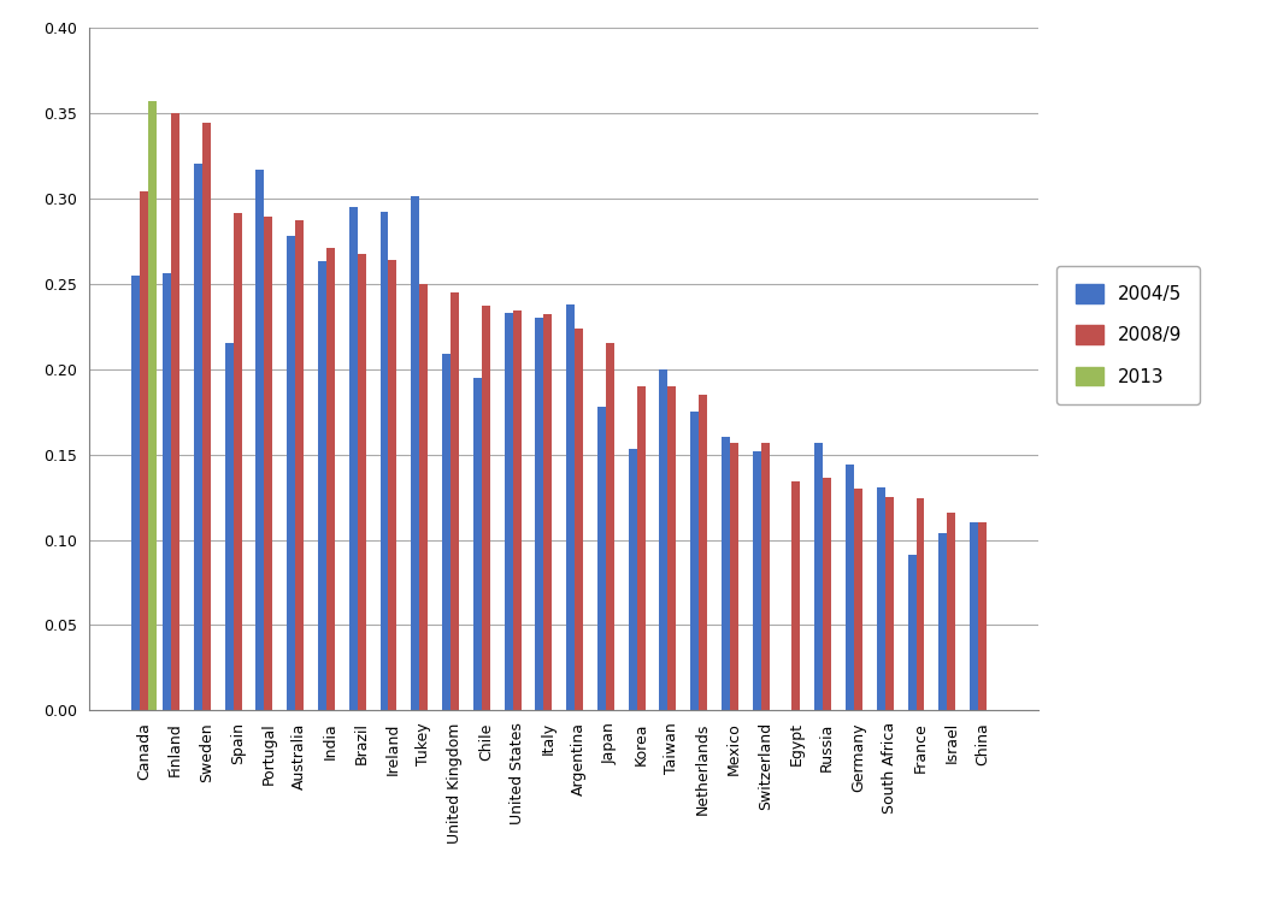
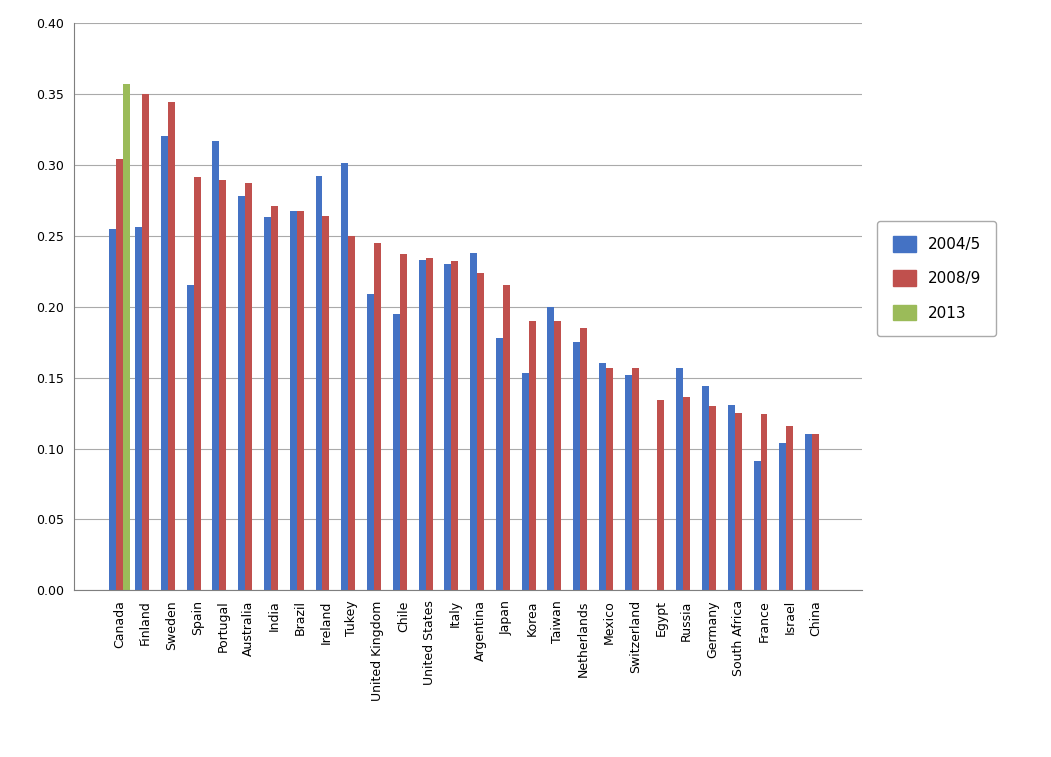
2004/5/Brazil: 0.295 -> 0.267
